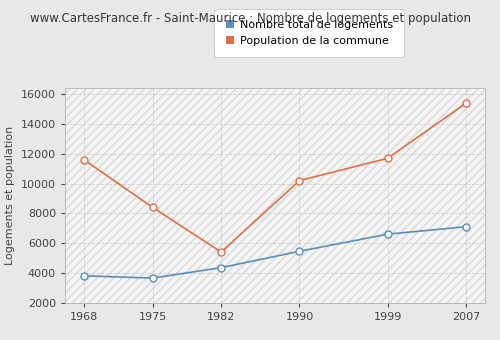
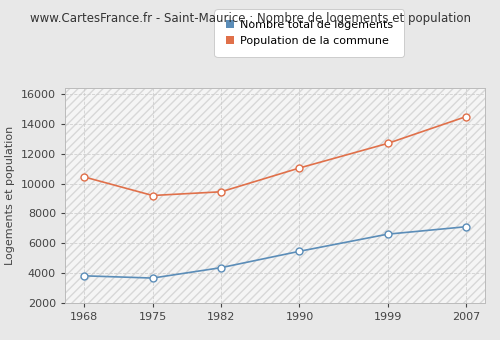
Population de la commune/1968: 11600 -> 10400
Population de la commune/1975: 8400 -> 9200
Population de la commune/1982: 5400 -> 9400
Population de la commune/1990: 10200 -> 11000
Population de la commune/1999: 11700 -> 12700
Population de la commune/2007: 15400 -> 14500
